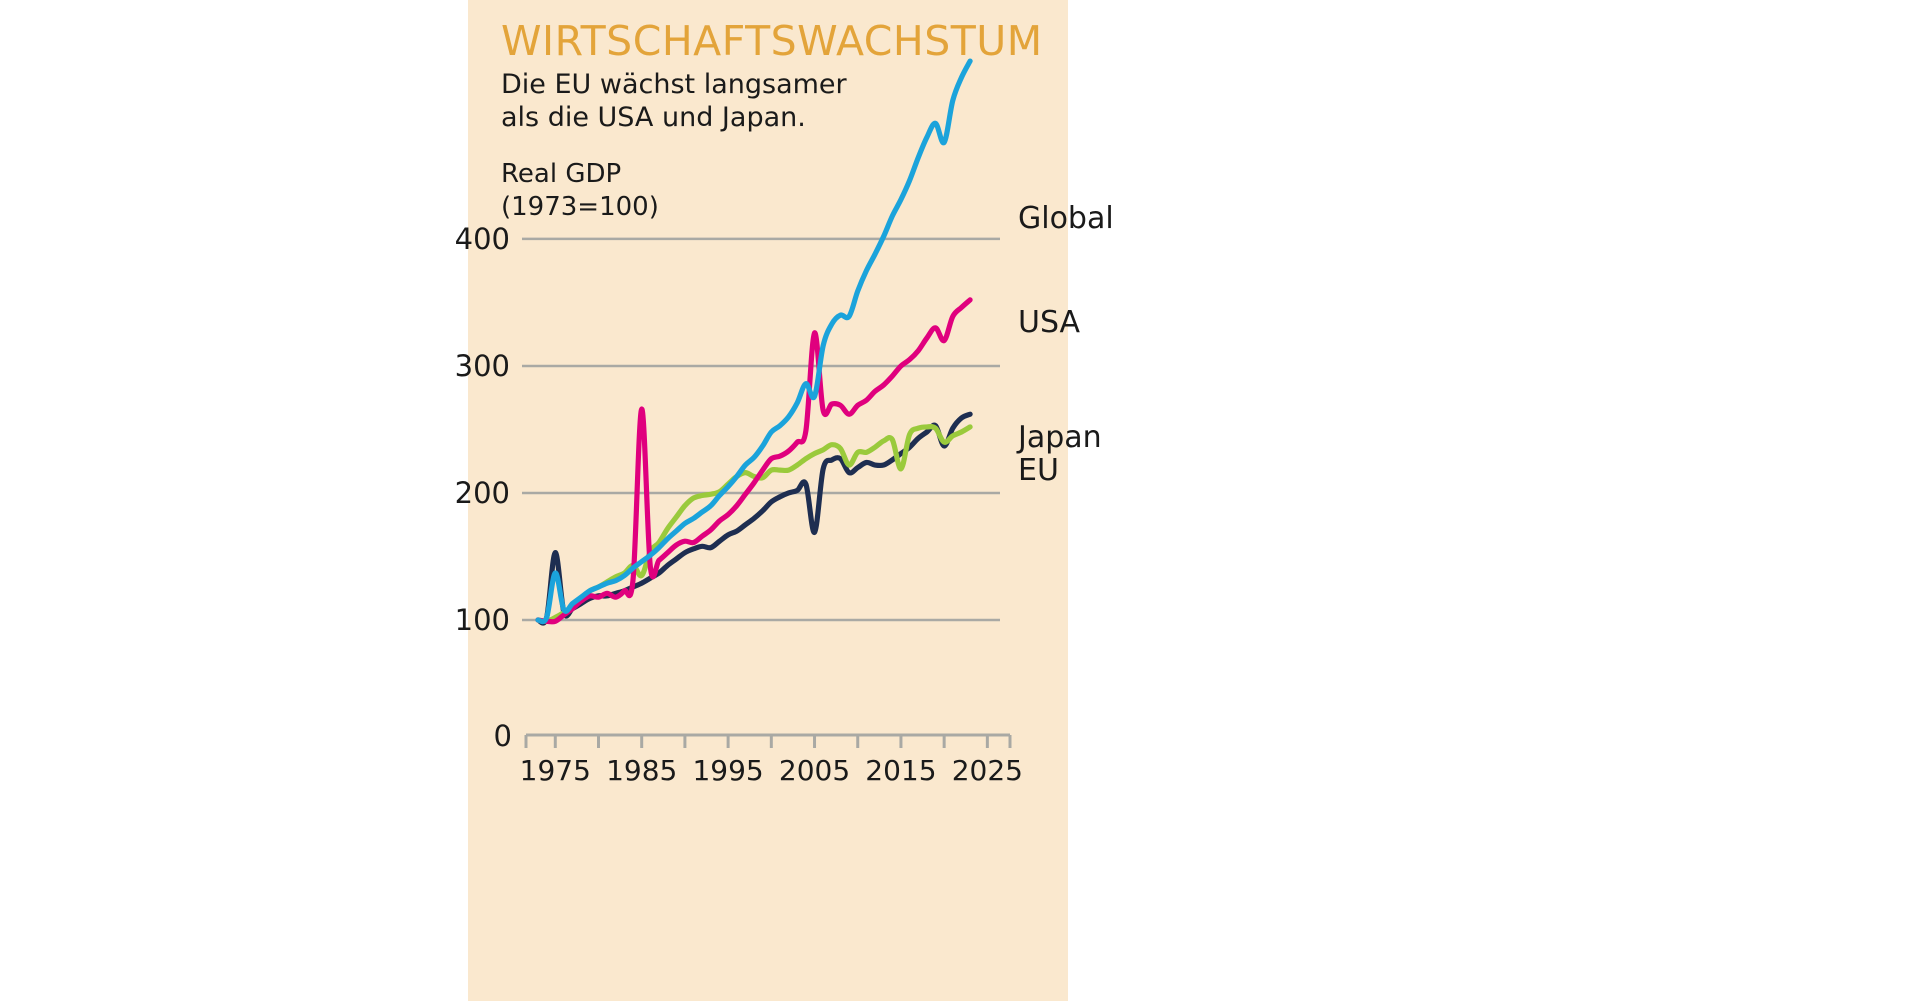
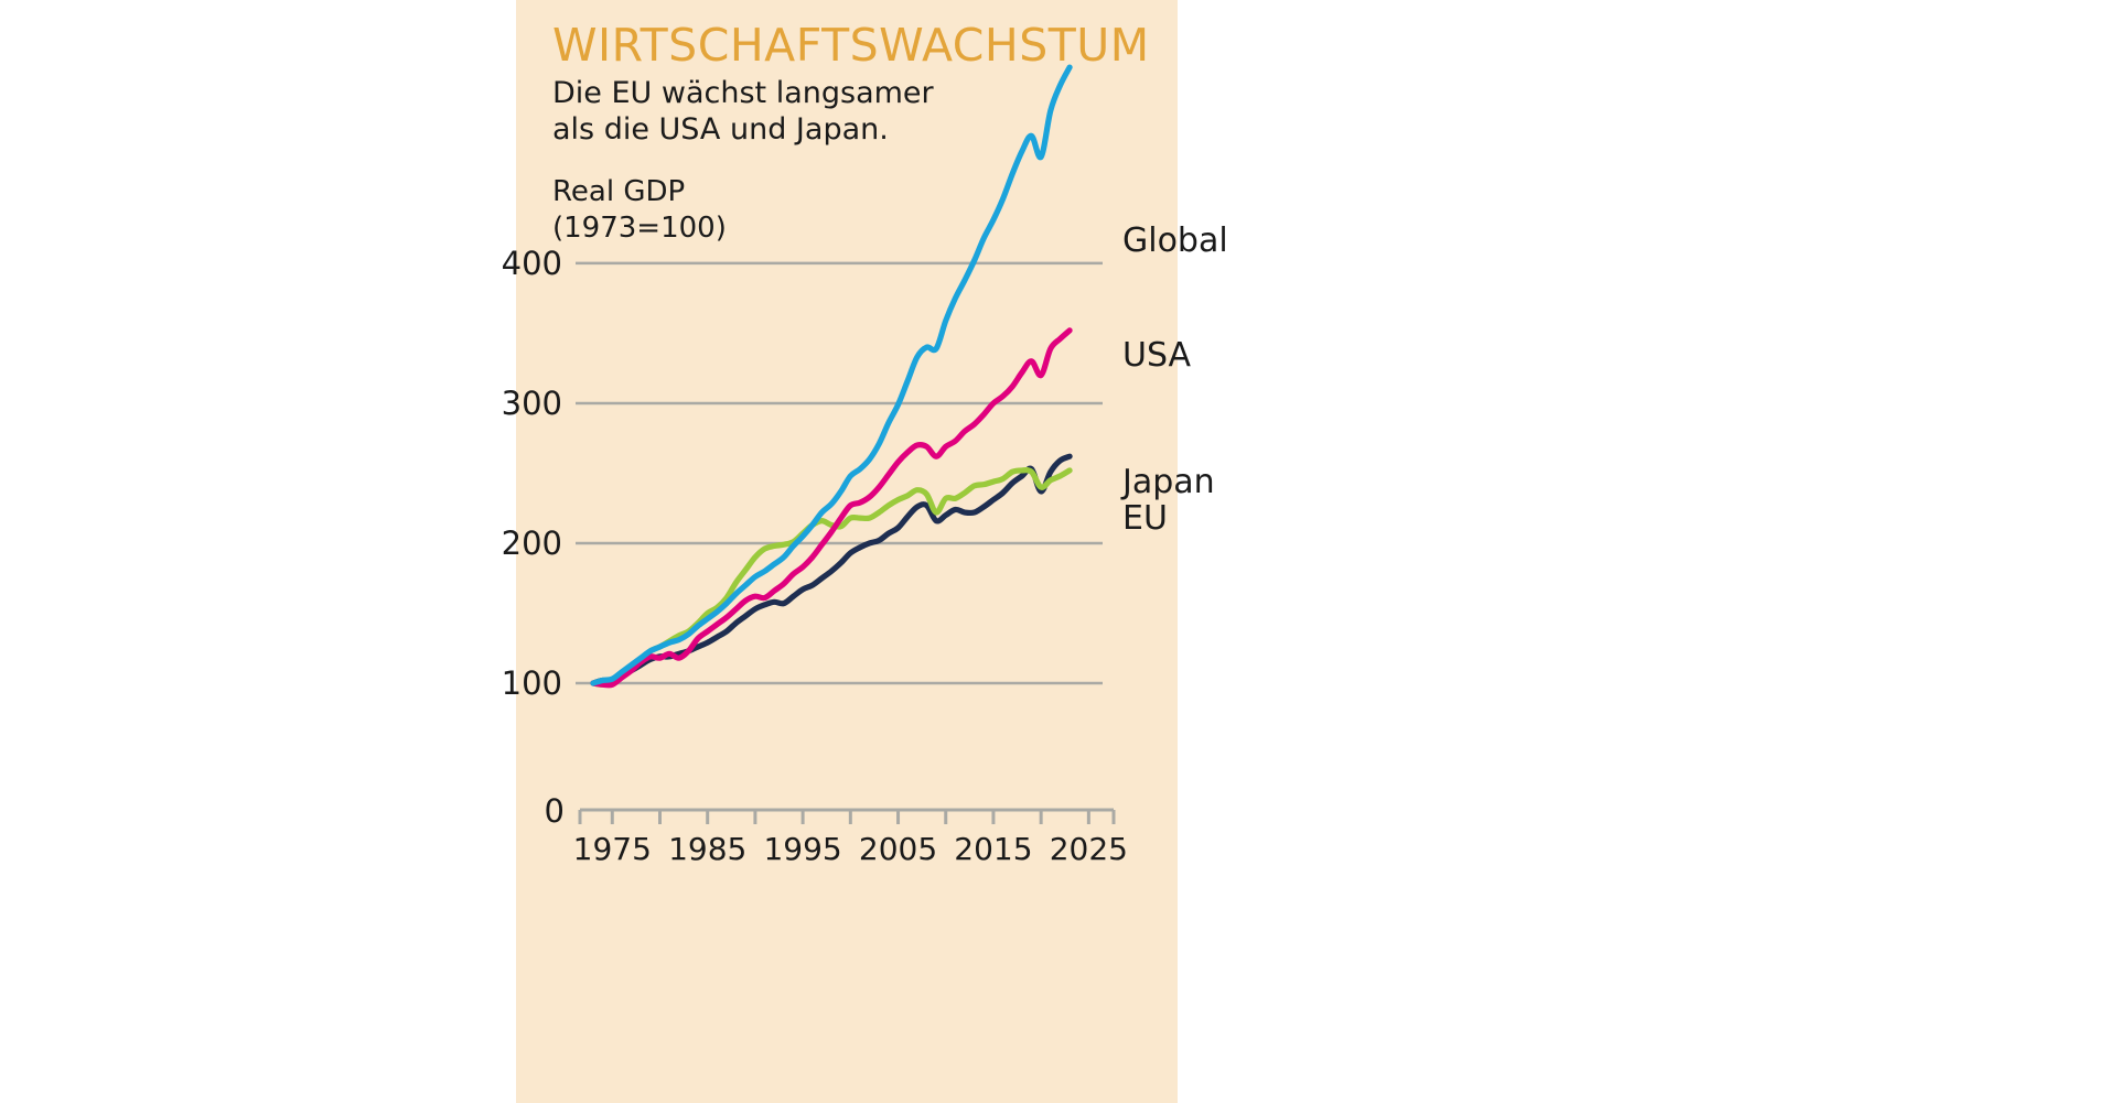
Global/1975: 137 -> 103
EU/1975: 153 -> 101
USA/1985: 266 -> 137
Japan/1985: 135 -> 150
Global/2005: 276 -> 299
USA/2005: 326 -> 258
EU/2005: 169 -> 211
Japan/2015: 219 -> 244
